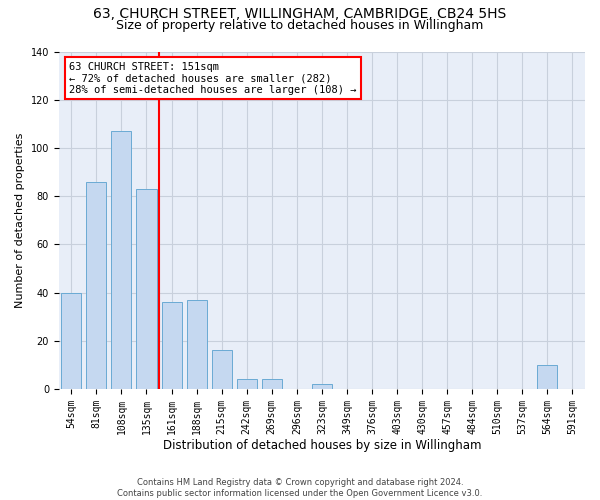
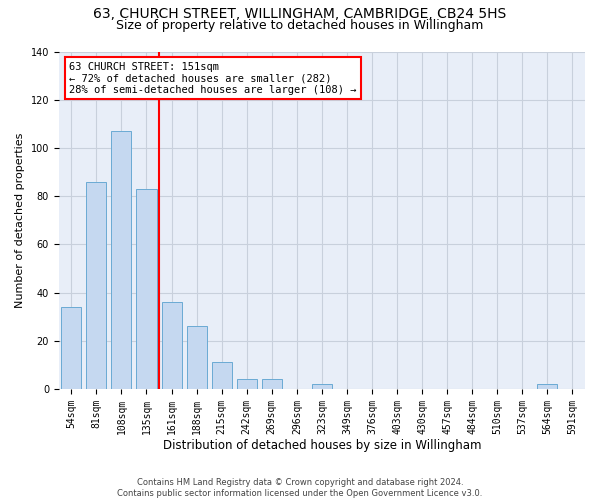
54sqm: 40 -> 34
188sqm: 37 -> 26
215sqm: 16 -> 11
564sqm: 10 -> 2
